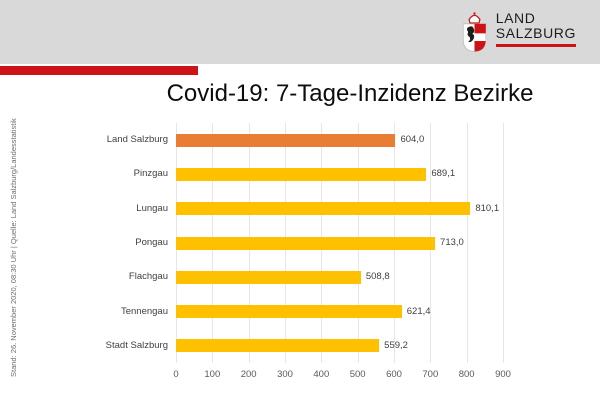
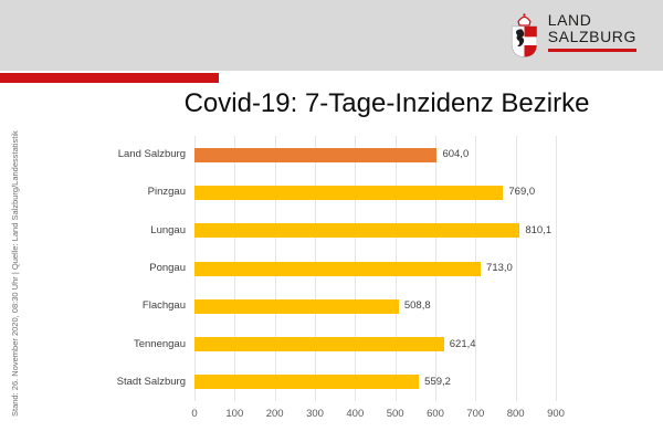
Pinzgau: 689,1 -> 769,0
